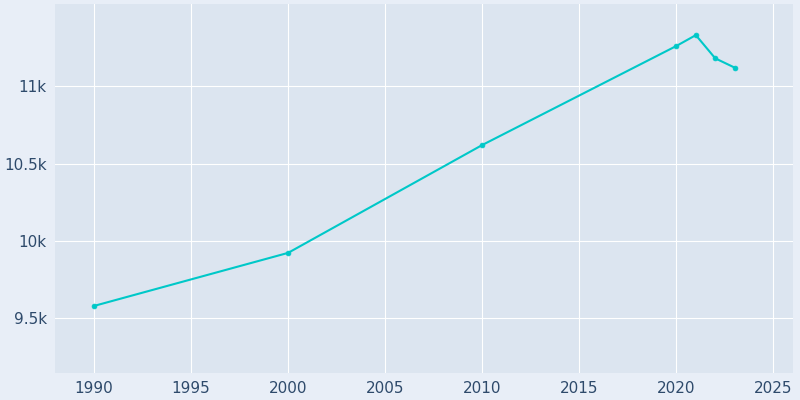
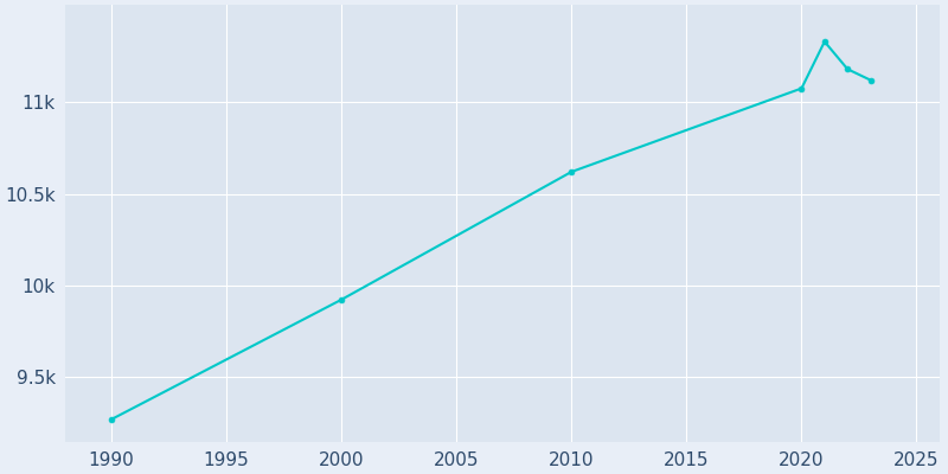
1990: 9.58k -> 9.27k
2020: 11.26k -> 11.08k
